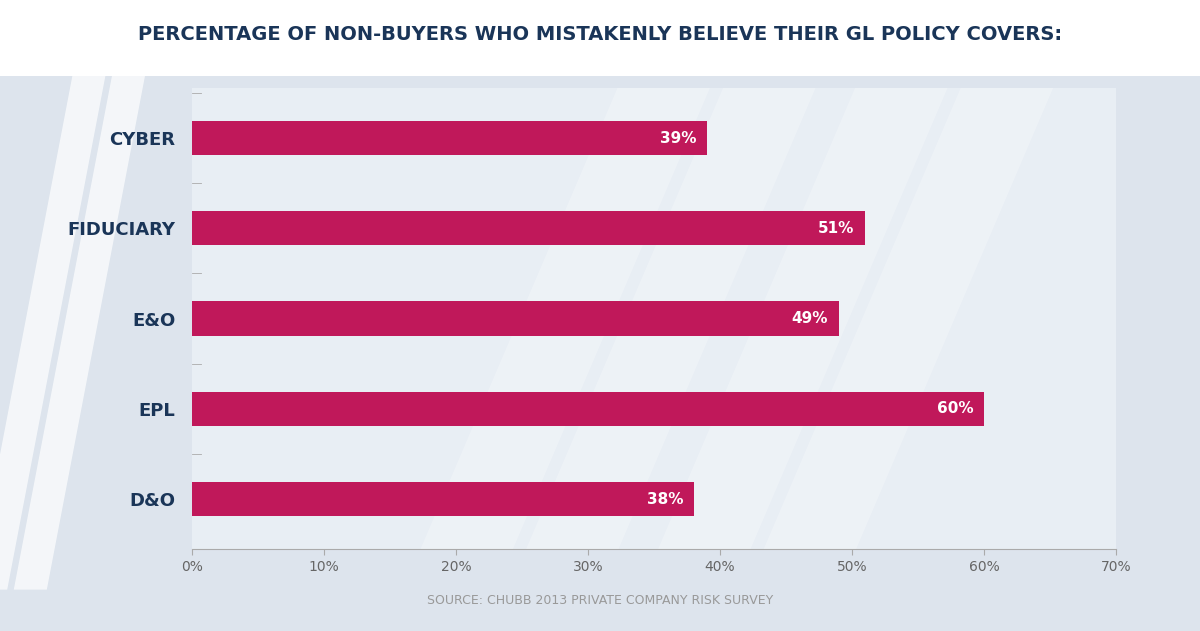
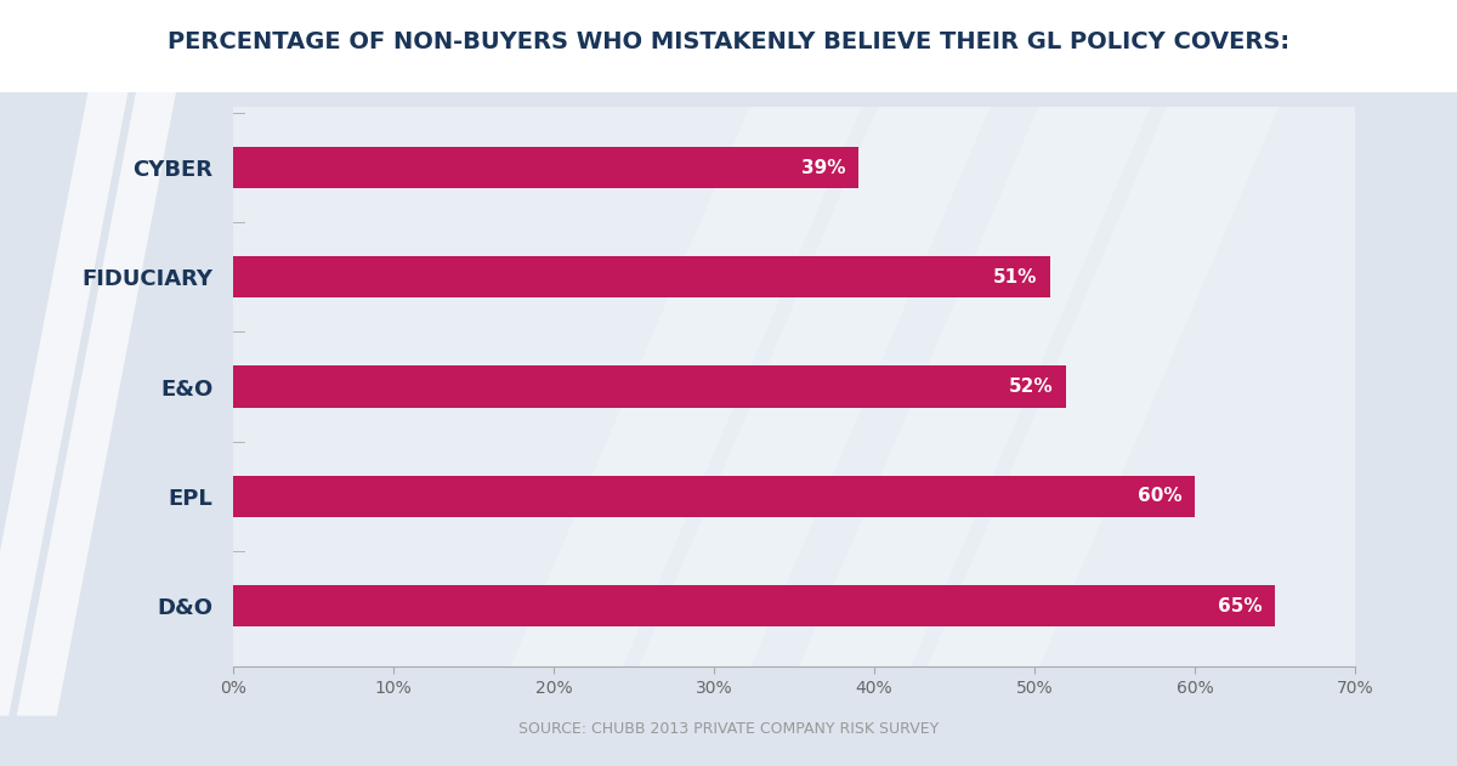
E&O: 49% -> 52%
D&O: 38% -> 65%
